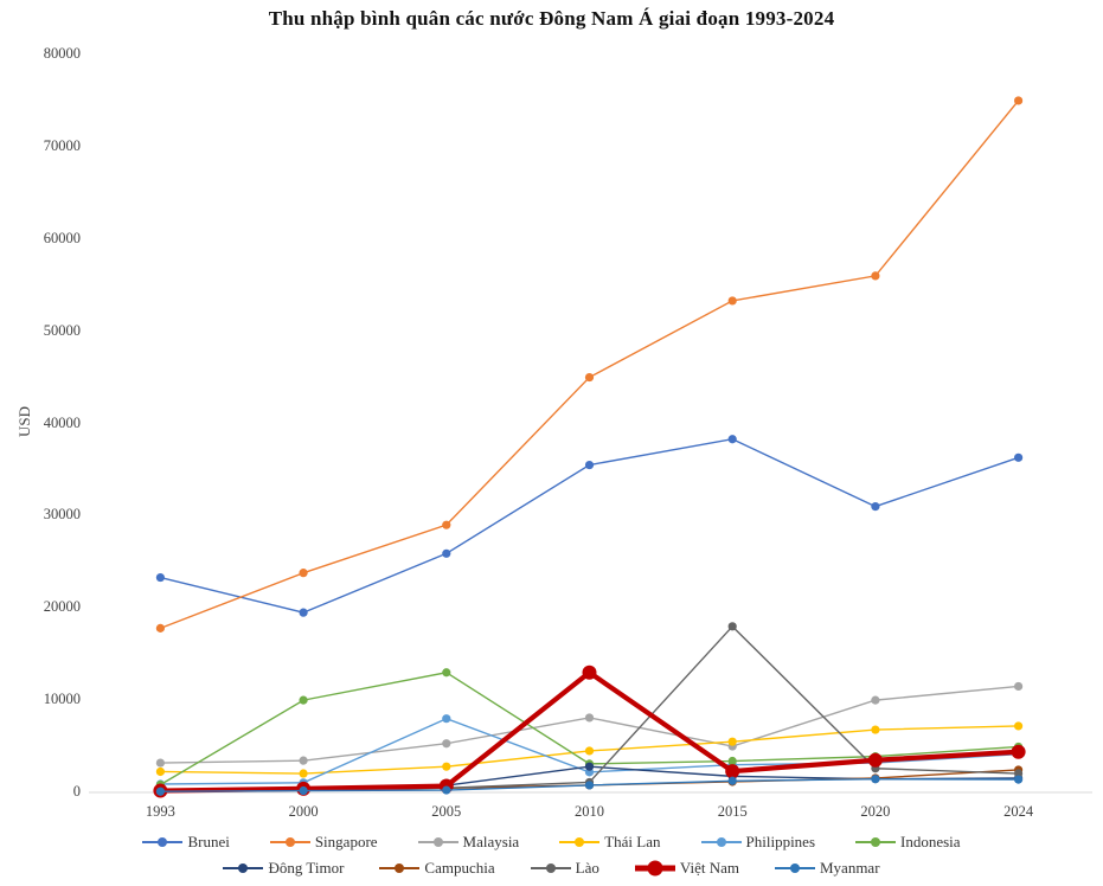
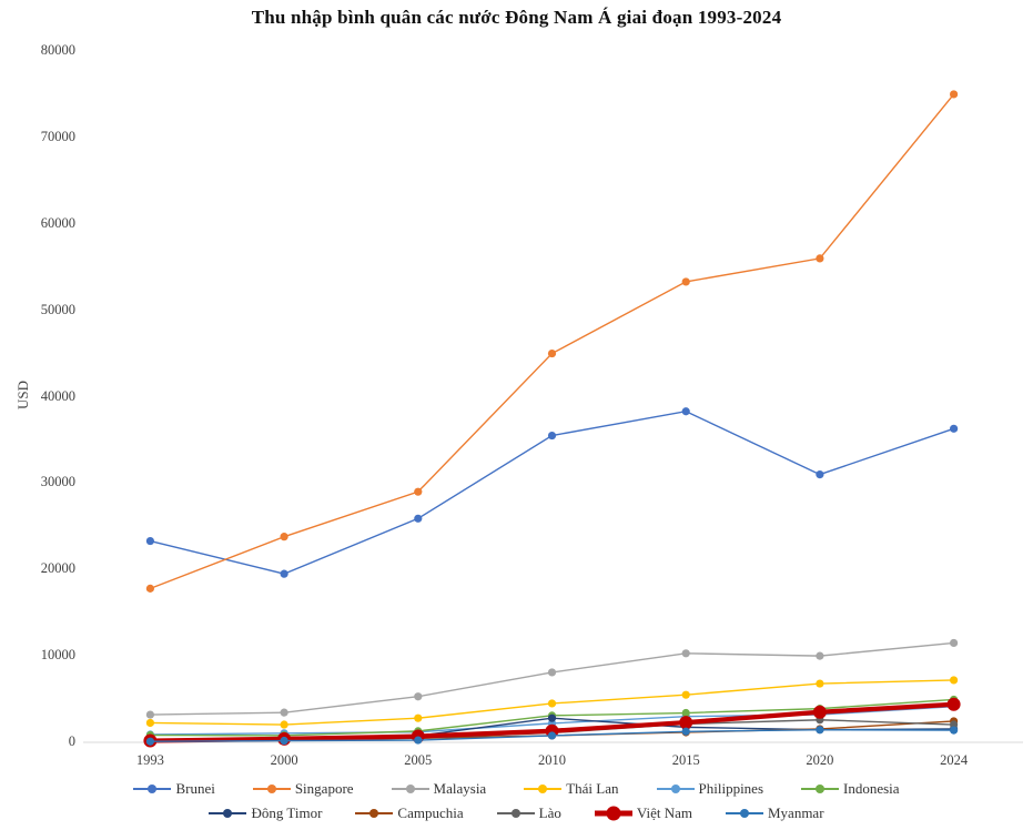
Indonesia/2000: 10000 -> 1000
Philippines/2005: 8000 -> 1000
Indonesia/2005: 13000 -> 1000
Việt Nam/2010: 13000 -> 1000
Malaysia/2015: 5000 -> 10000
Lào/2015: 18000 -> 2000
